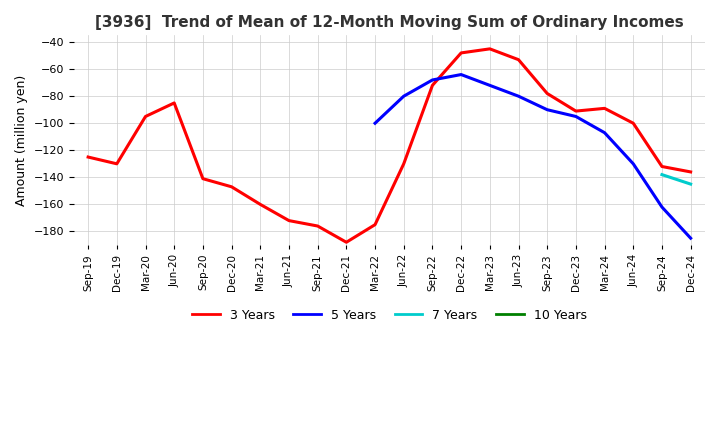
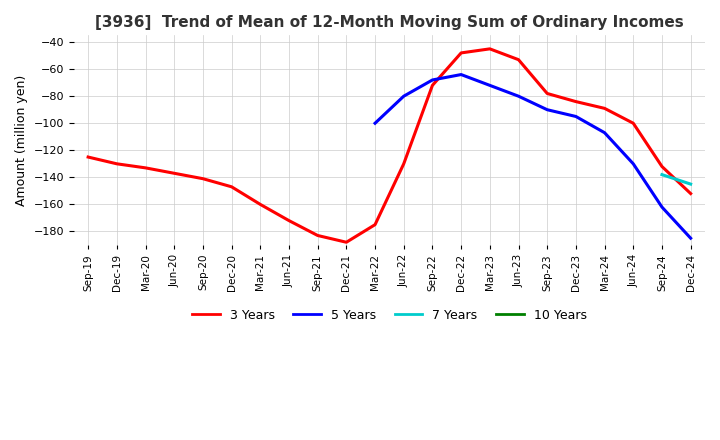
3 Years/Mar-20: -95 -> -133
3 Years/Jun-20: -85 -> -137
3 Years/Sep-21: -176 -> -183
3 Years/Dec-23: -91 -> -84
3 Years/Dec-24: -136 -> -152
